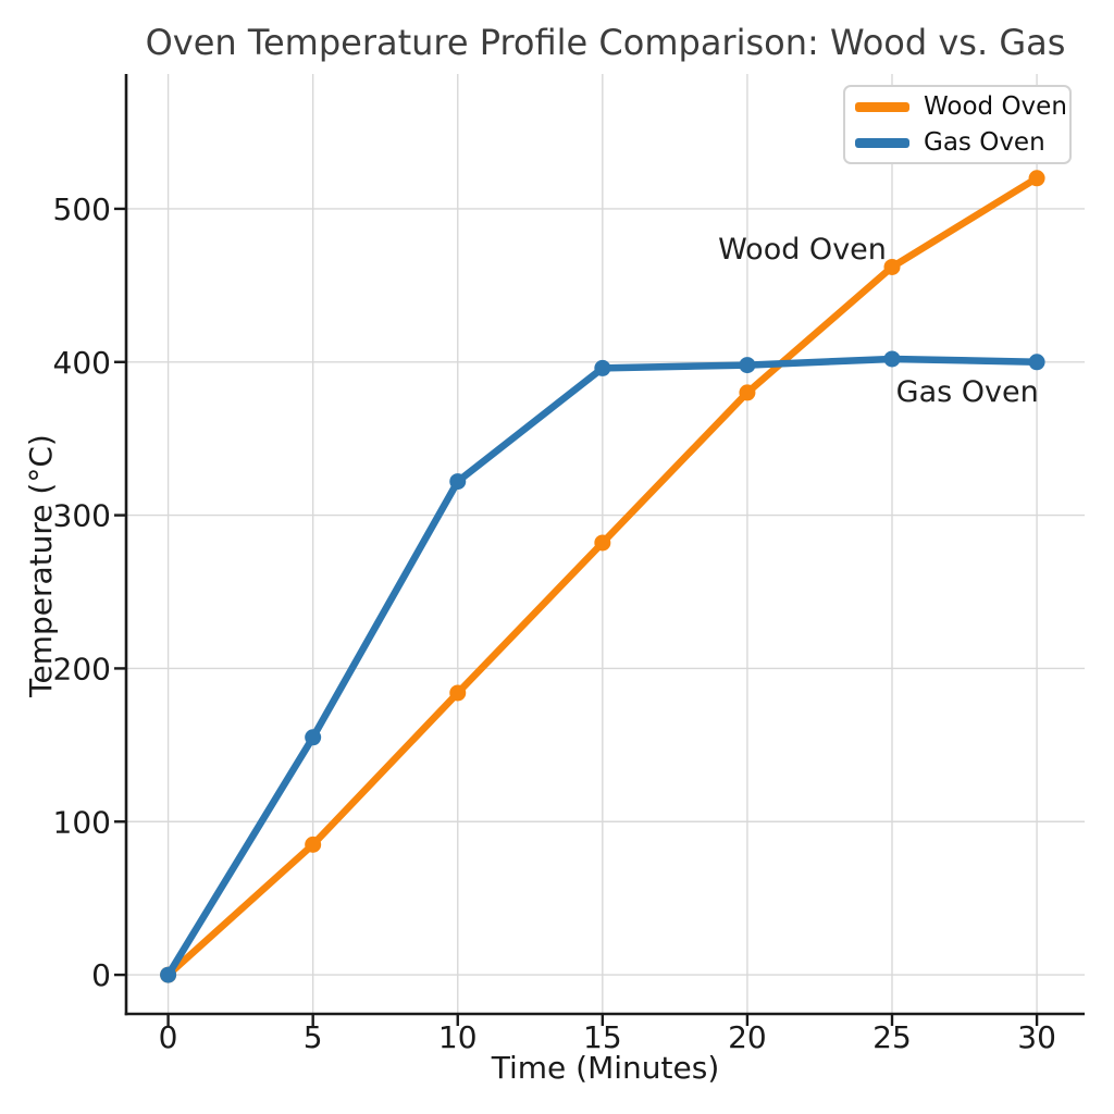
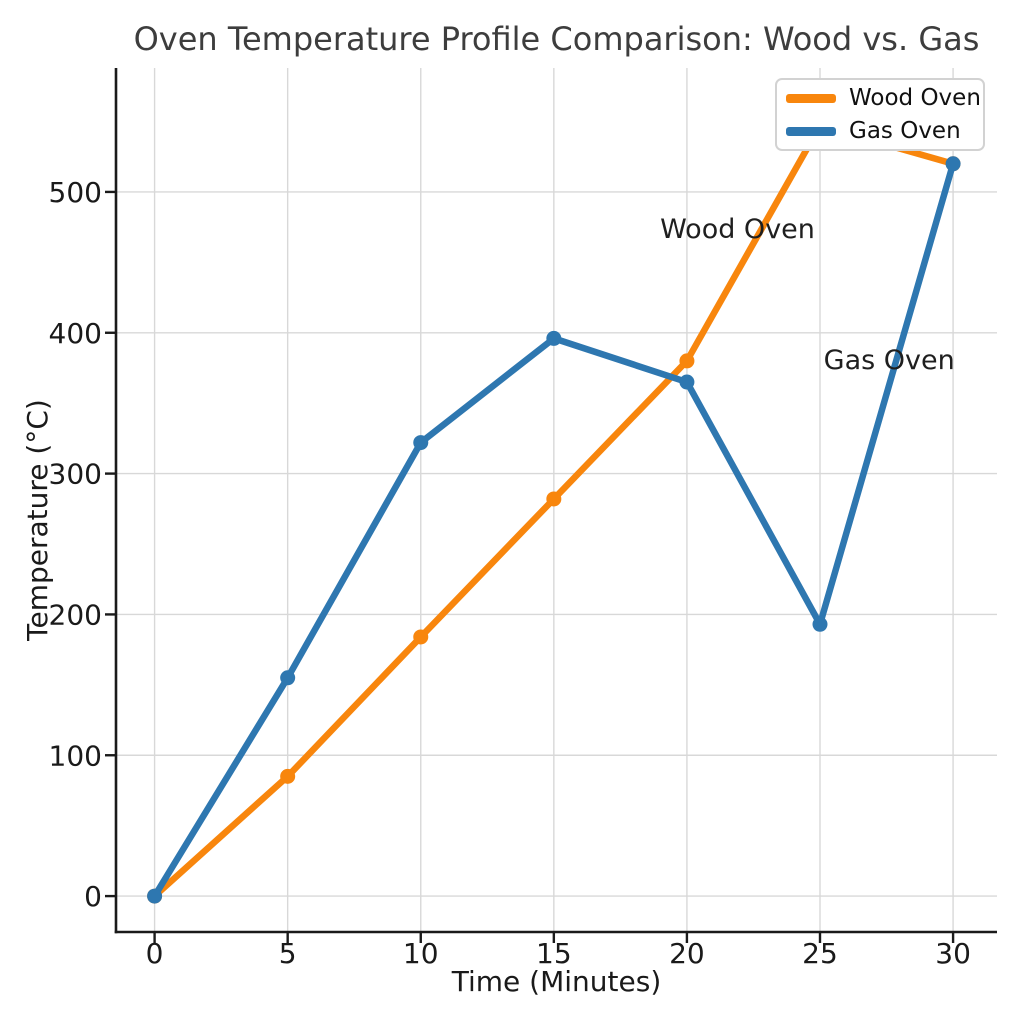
Gas Oven/20: 398 -> 365
Wood Oven/25: 462 -> 547
Gas Oven/25: 402 -> 193
Gas Oven/30: 400 -> 520
